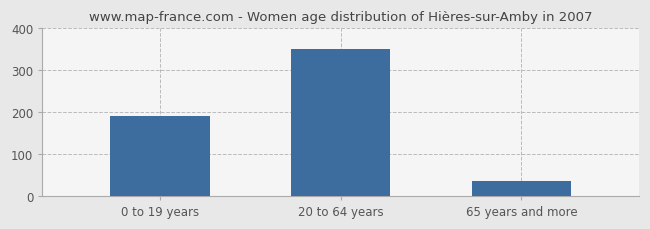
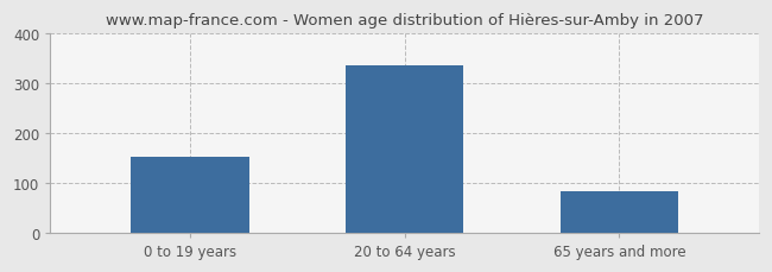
0 to 19 years: 190 -> 152
20 to 64 years: 350 -> 336
65 years and more: 35 -> 83
